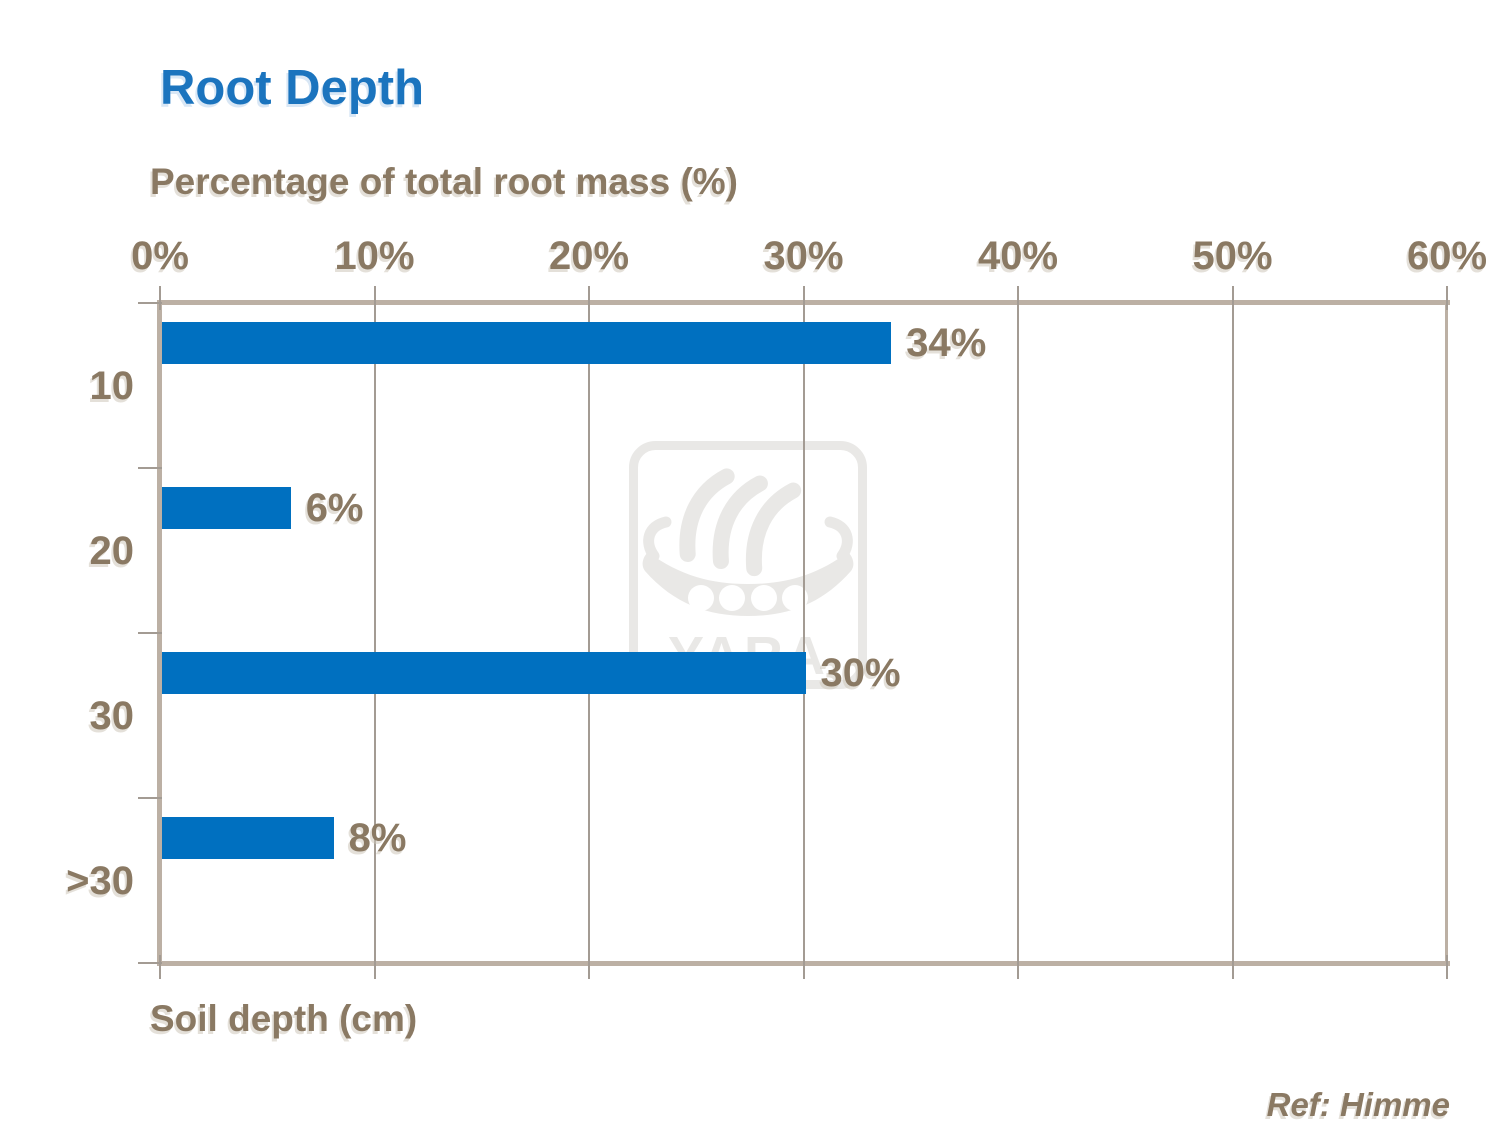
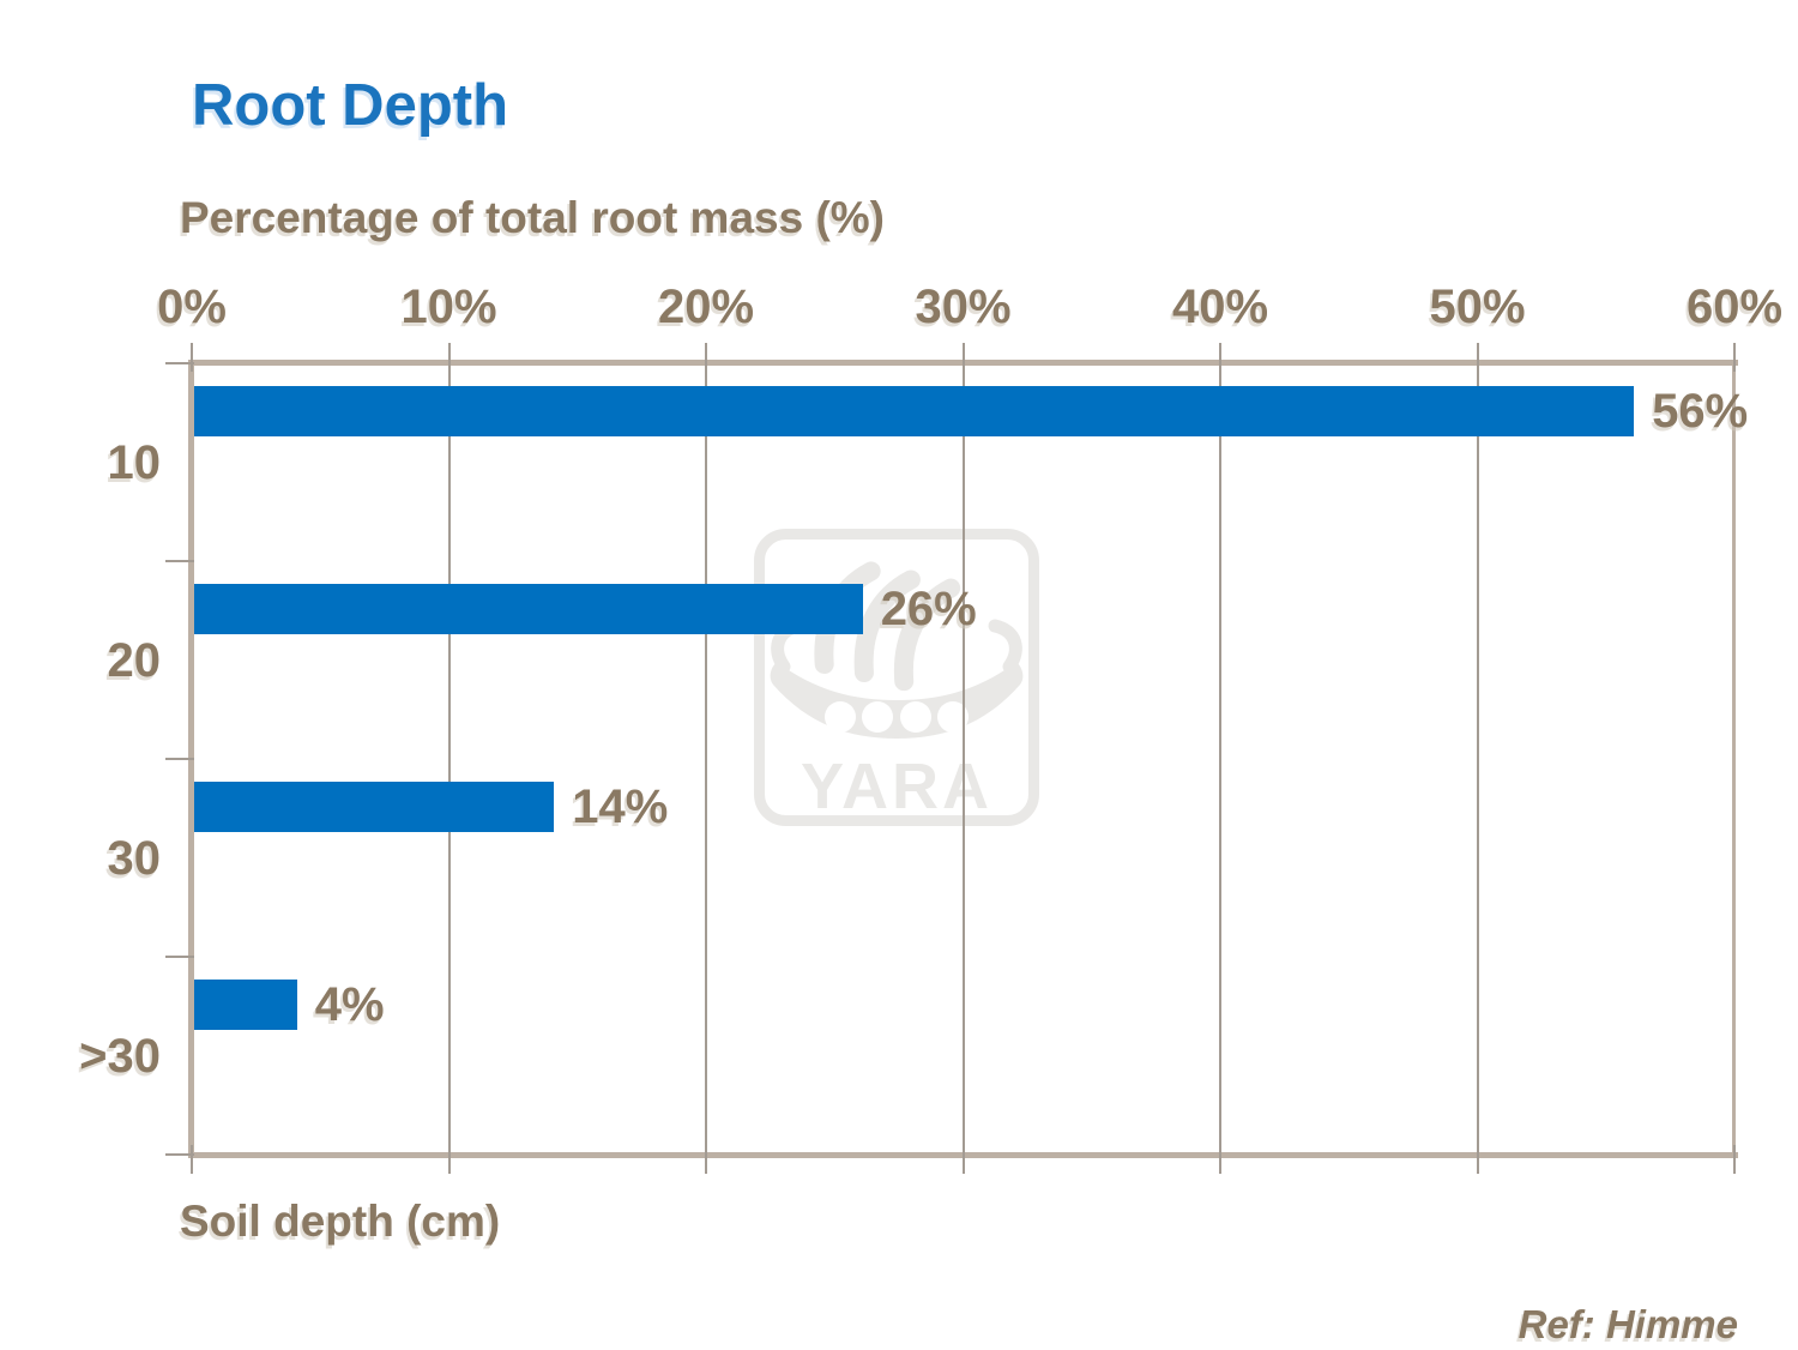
10: 34% -> 56%
20: 6% -> 26%
30: 30% -> 14%
>30: 8% -> 4%
